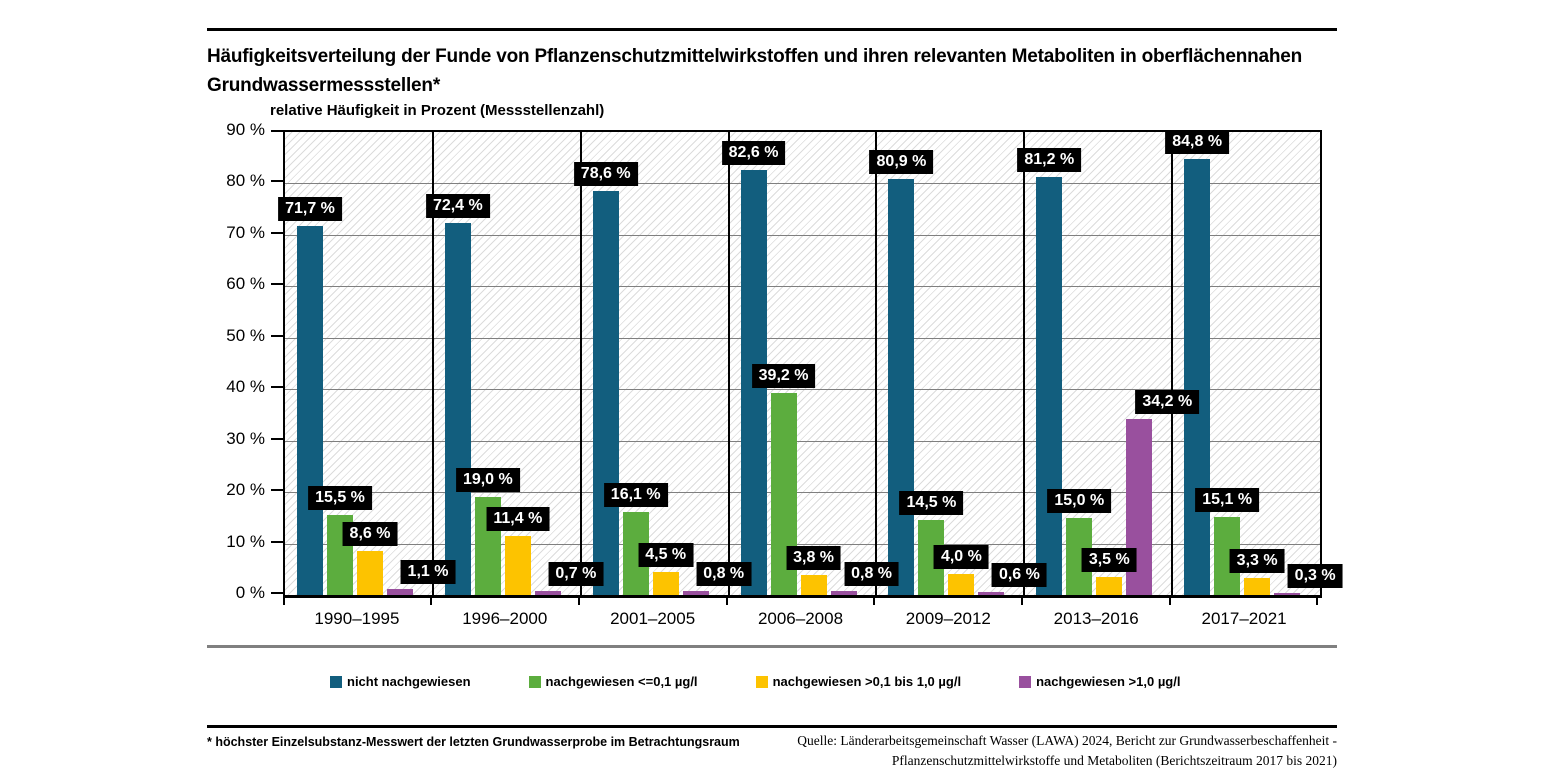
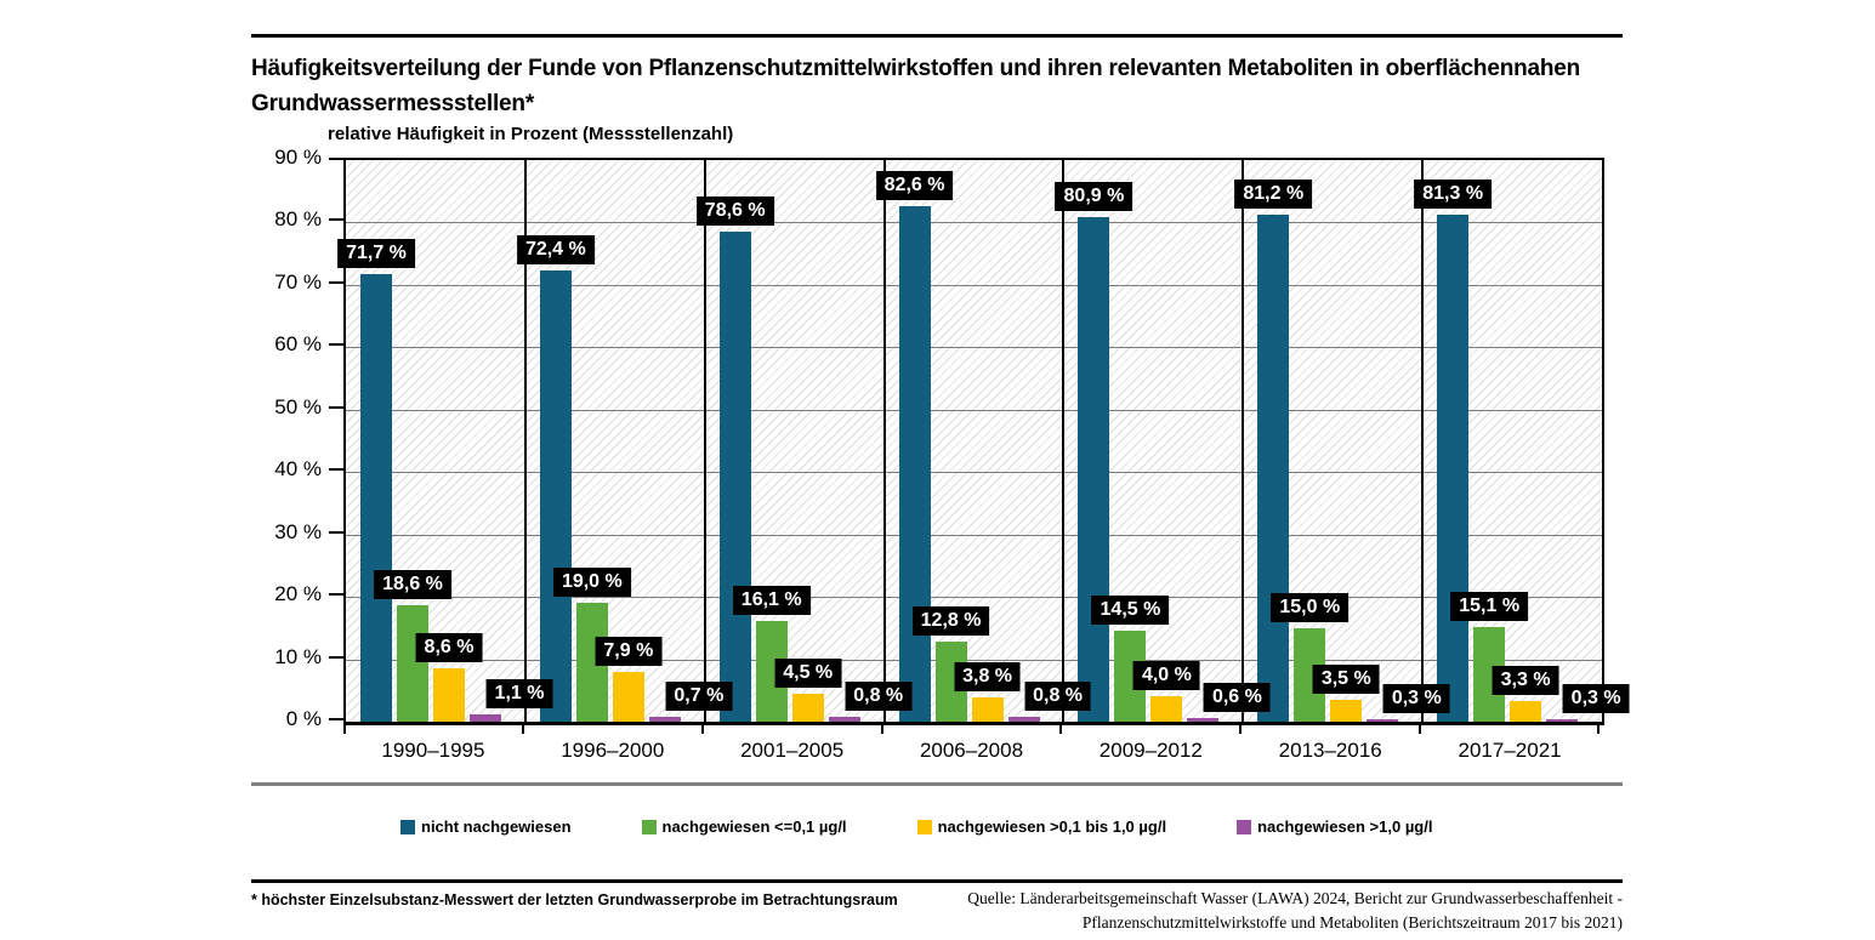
nachgewiesen <=0,1 µg/l/1990–1995: 15,5 -> 18,6
nachgewiesen >0,1 bis 1,0 µg/l/1996–2000: 11,4 -> 7,9
nachgewiesen <=0,1 µg/l/2006–2008: 39,2 -> 12,8
nachgewiesen >1,0 µg/l/2013–2016: 34,2 -> 0,3
nicht nachgewiesen/2017–2021: 84,8 -> 81,3
